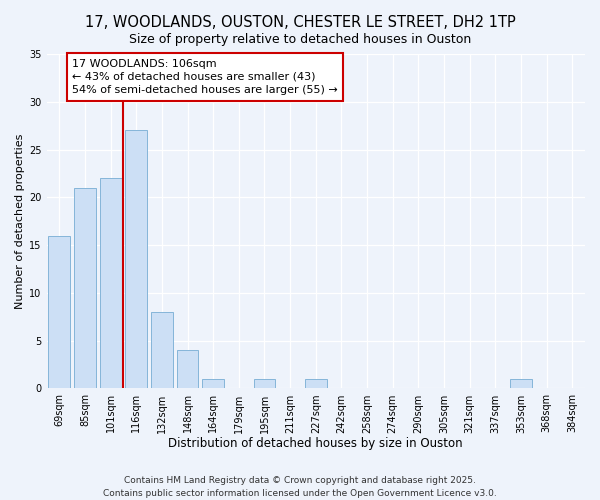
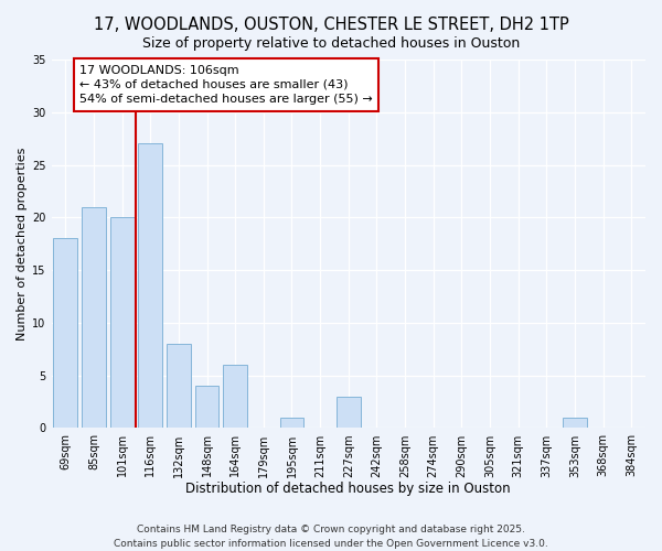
69sqm: 16 -> 18
101sqm: 22 -> 20
164sqm: 1 -> 6
227sqm: 1 -> 3
